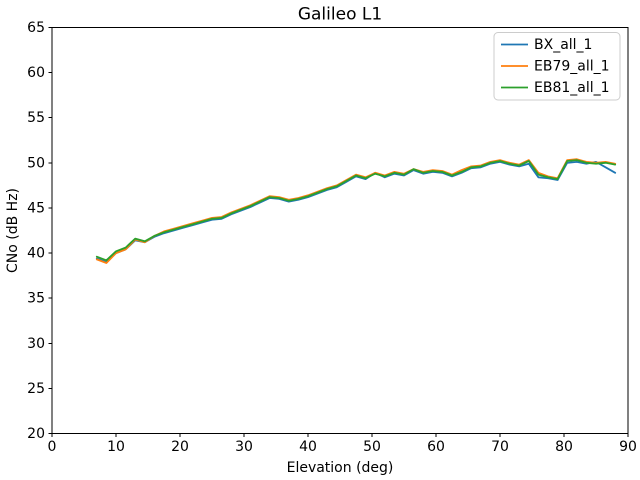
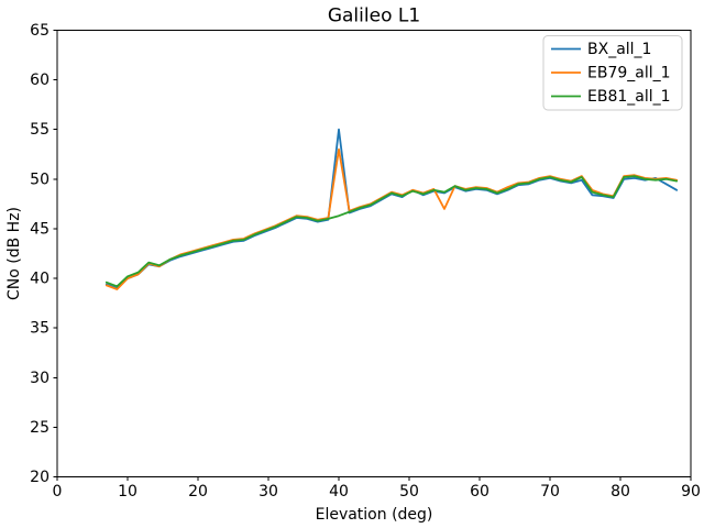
BX_all_1/40: 46 -> 55
EB79_all_1/40: 46 -> 53
EB79_all_1/55: 49 -> 47
